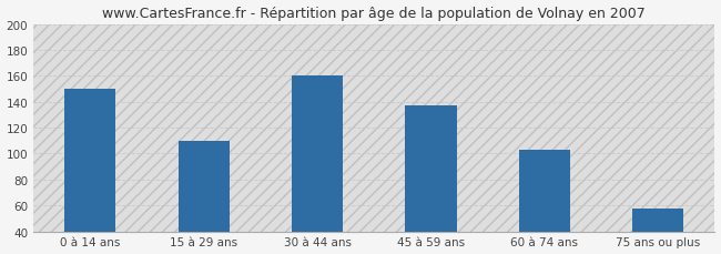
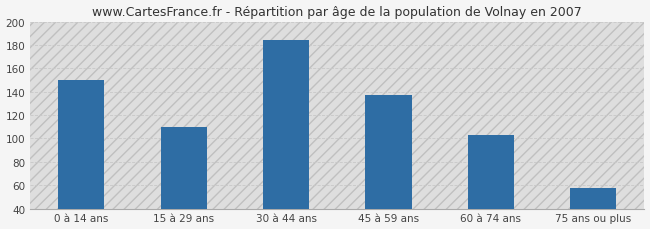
30 à 44 ans: 160 -> 184
